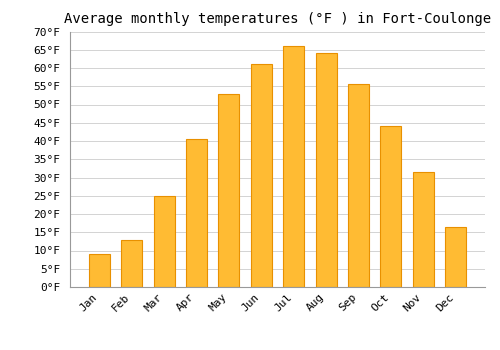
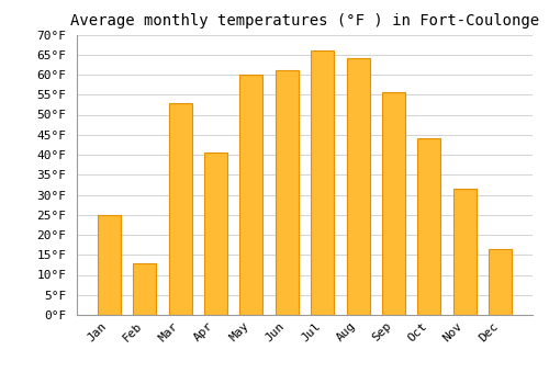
Jan: 9.0°F -> 25.0°F
Mar: 25.0°F -> 53.0°F
May: 53.0°F -> 60.0°F
